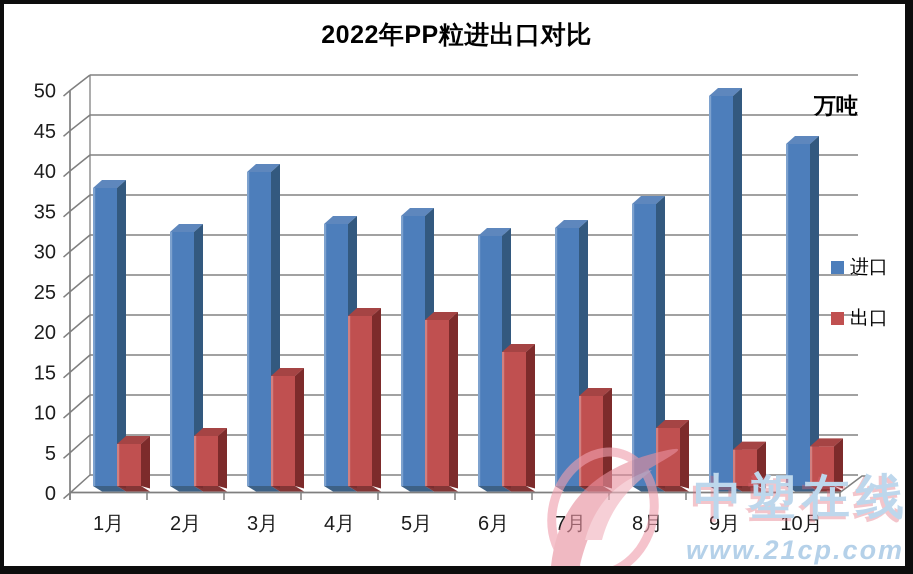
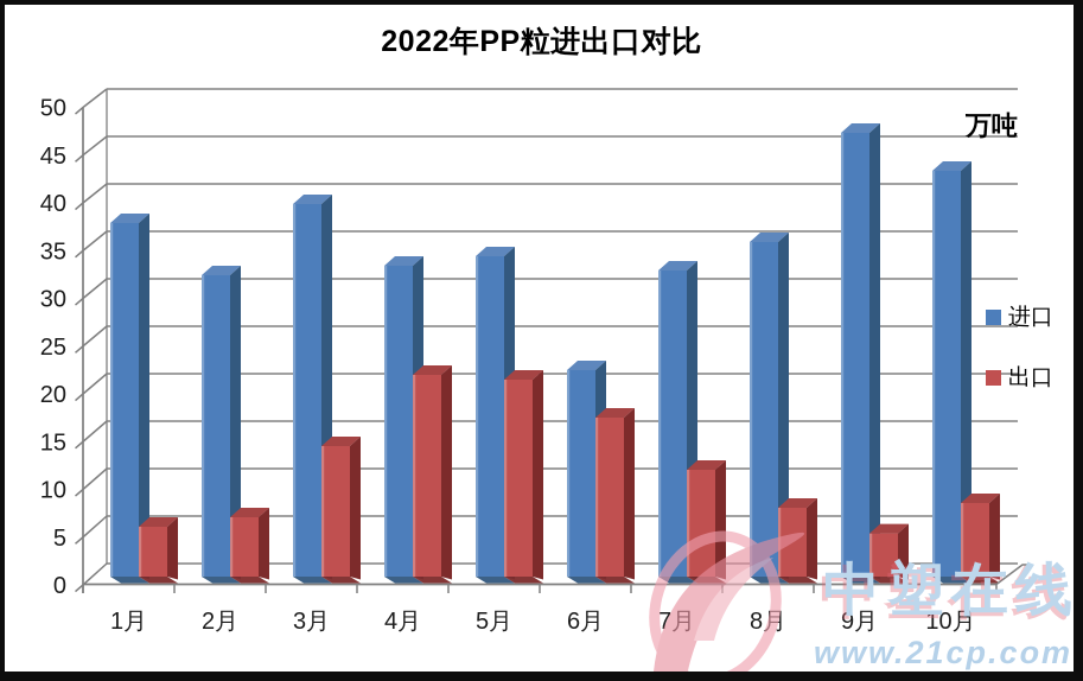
进口/6月: 32 -> 22
进口/9月: 49 -> 47
出口/10月: 5 -> 8
